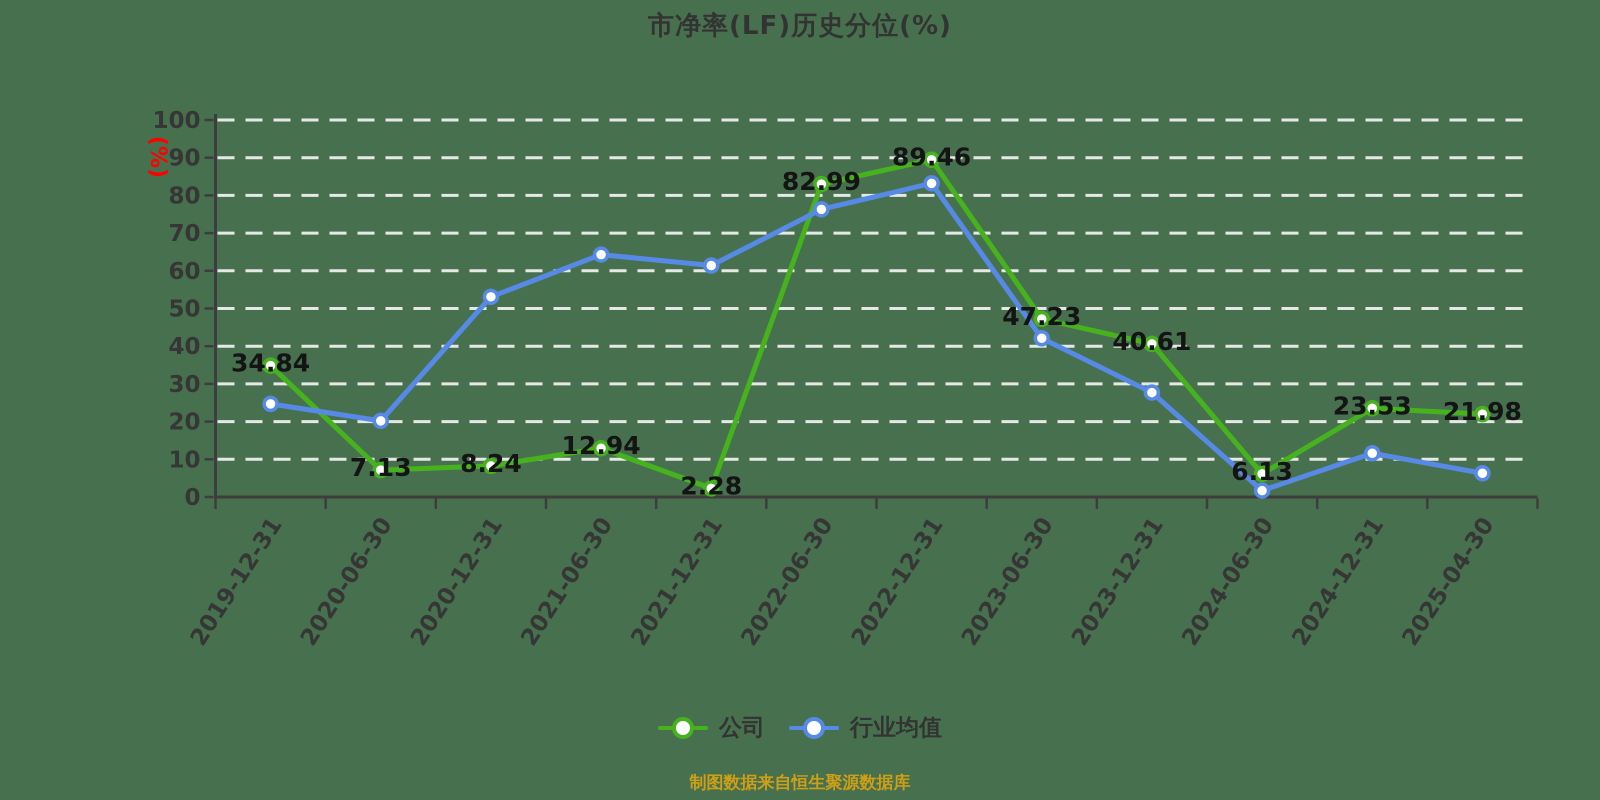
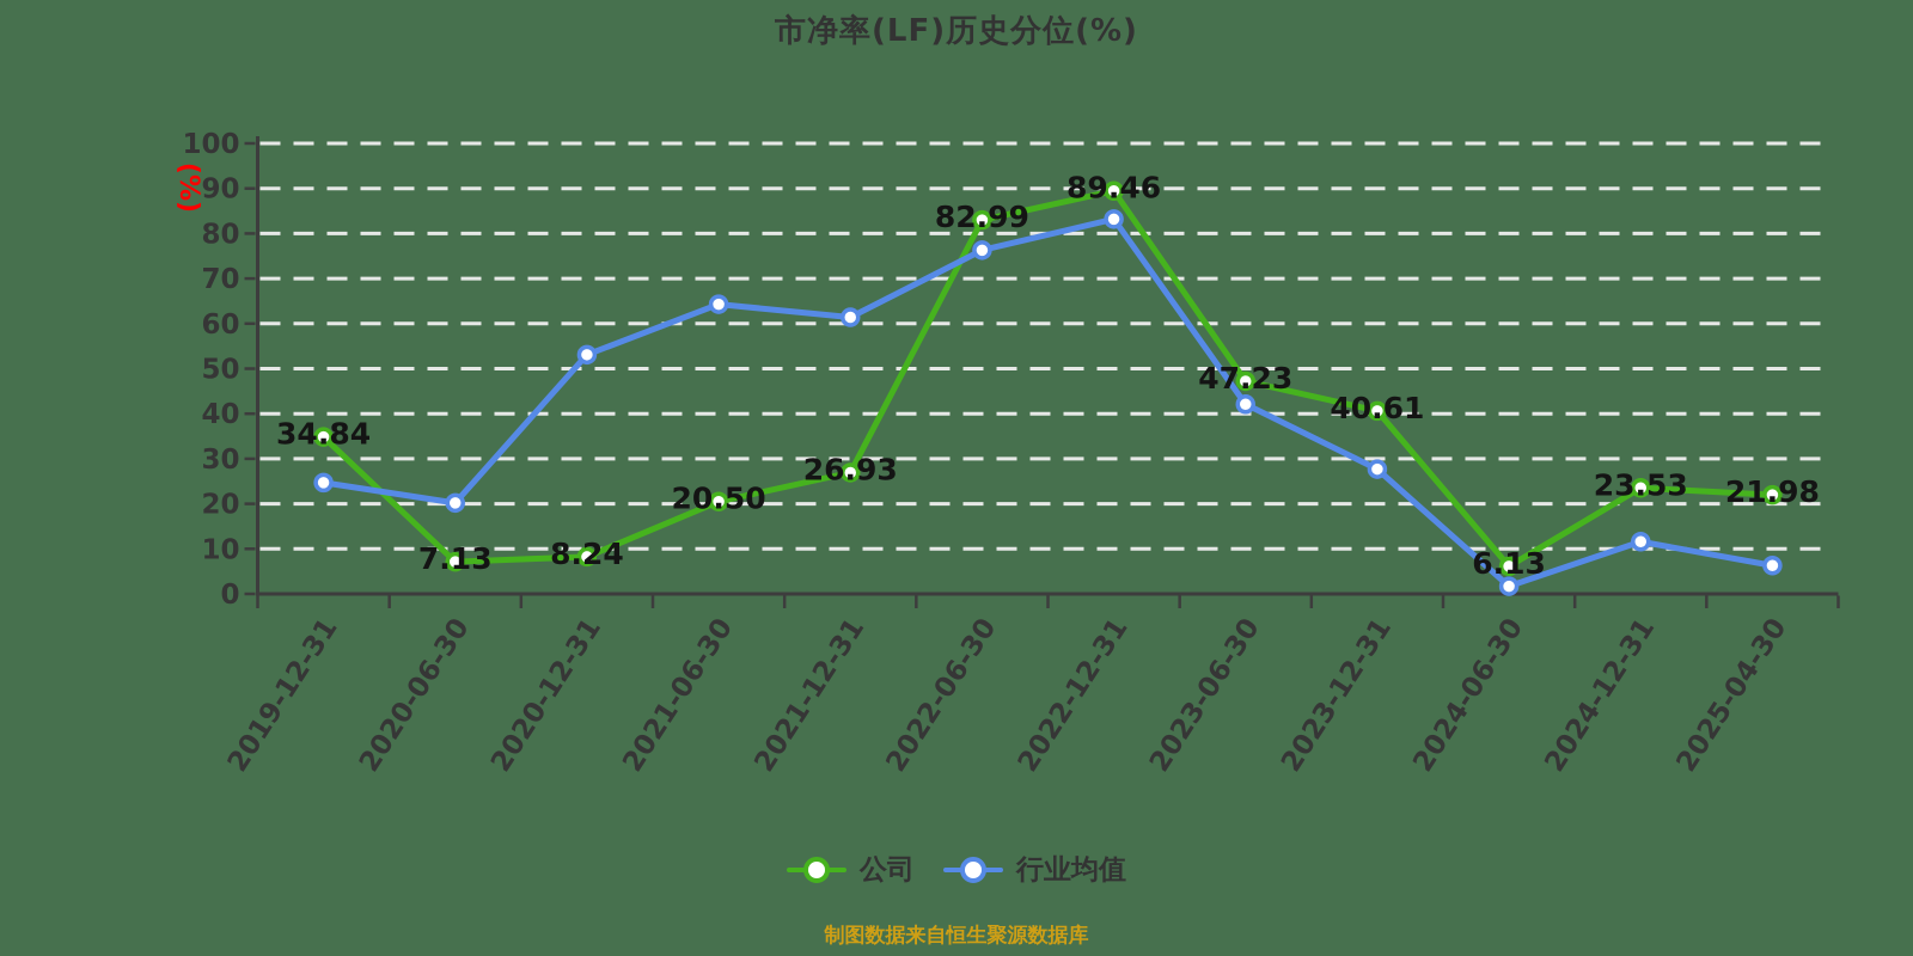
公司/2021-06-30: 12.94 -> 20.50
公司/2021-12-31: 2.28 -> 26.93
